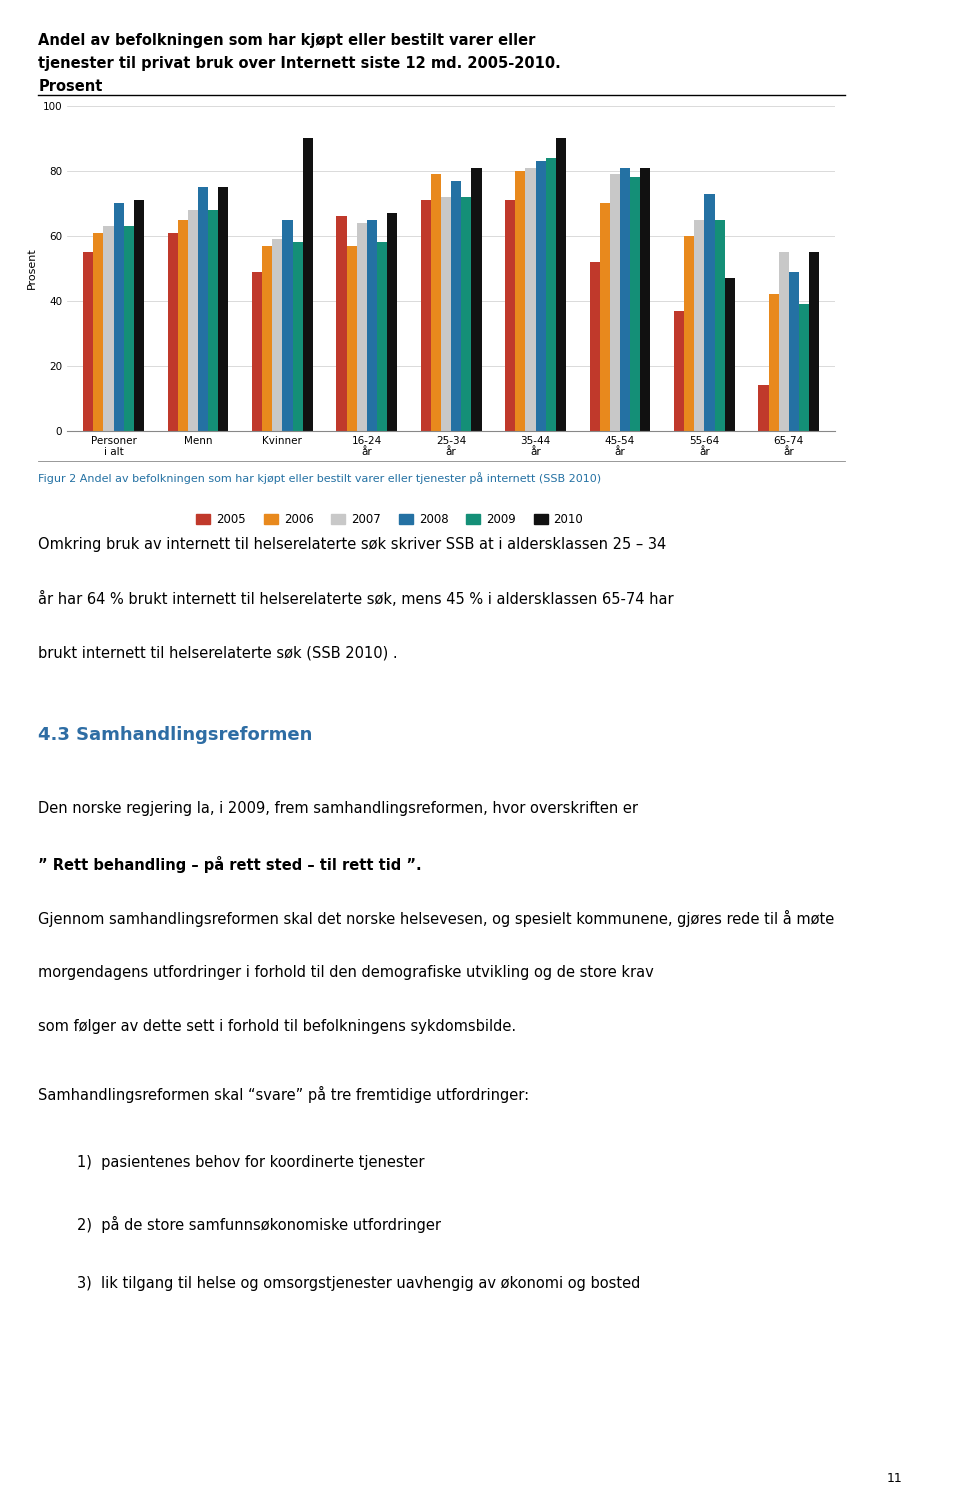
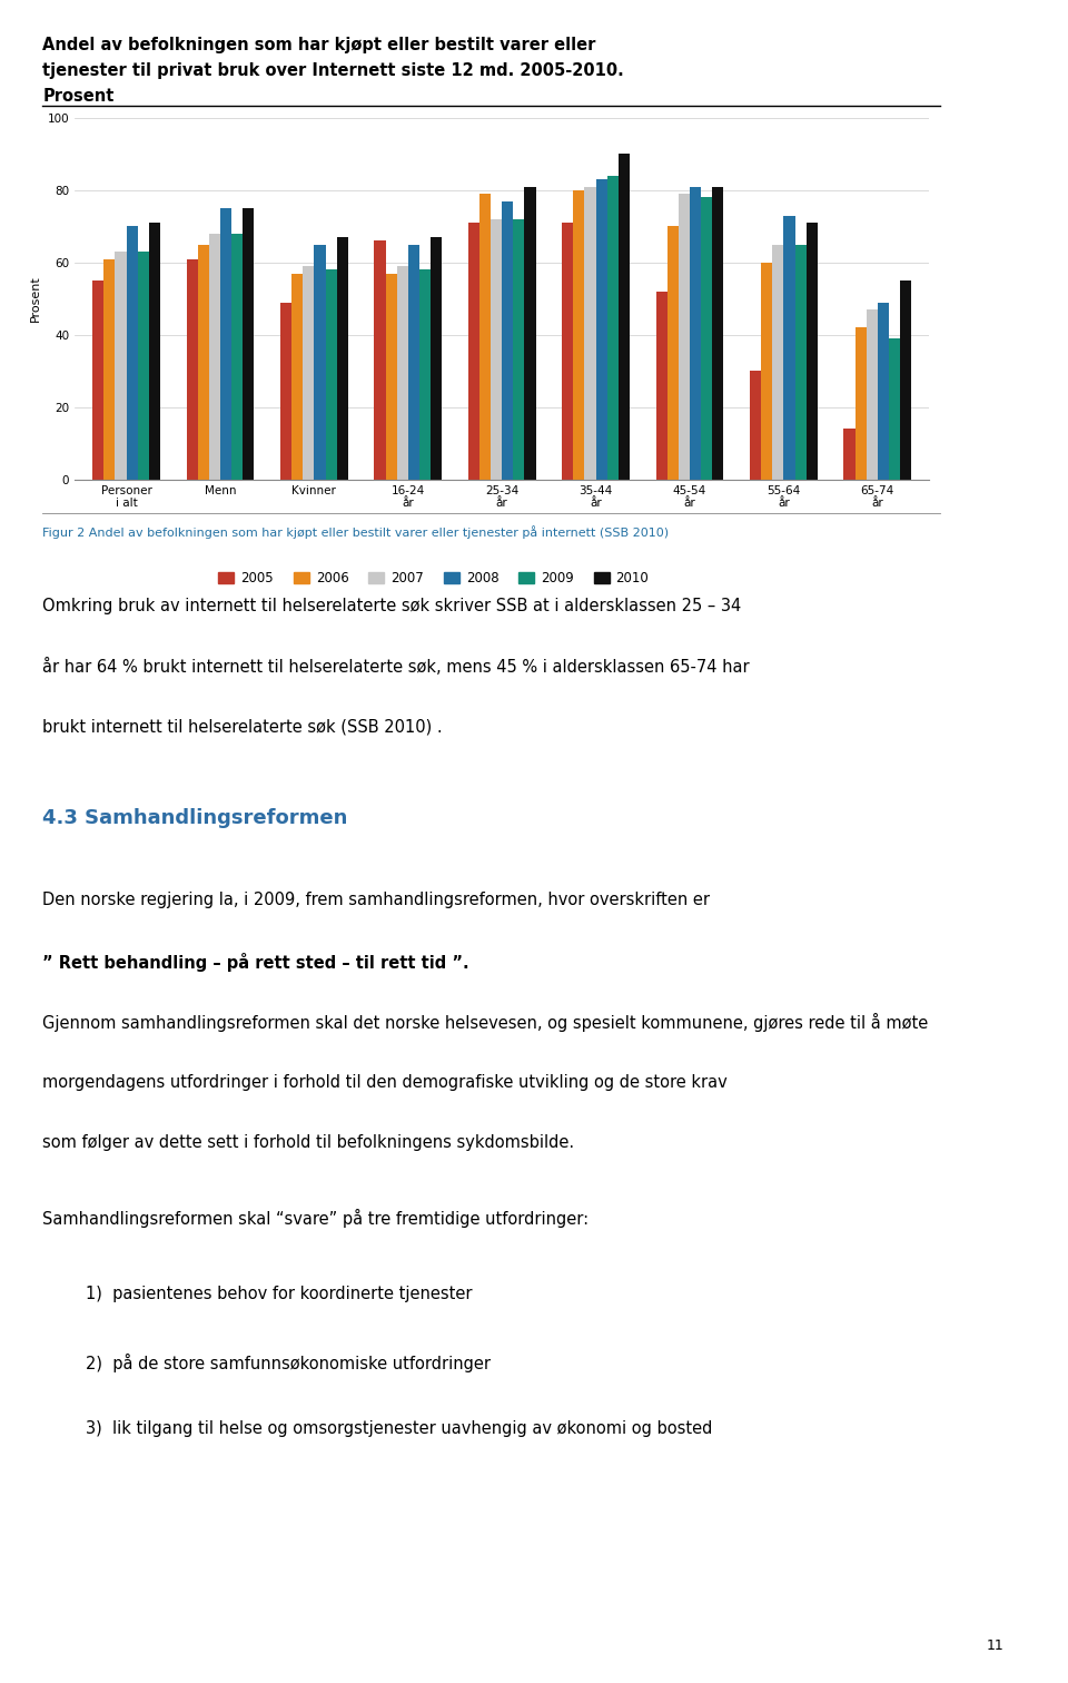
2010/Kvinner: 90 -> 67
2007/16-24 år: 64 -> 59
2005/55-64 år: 37 -> 30
2010/55-64 år: 47 -> 71
2007/65-74 år: 55 -> 47
